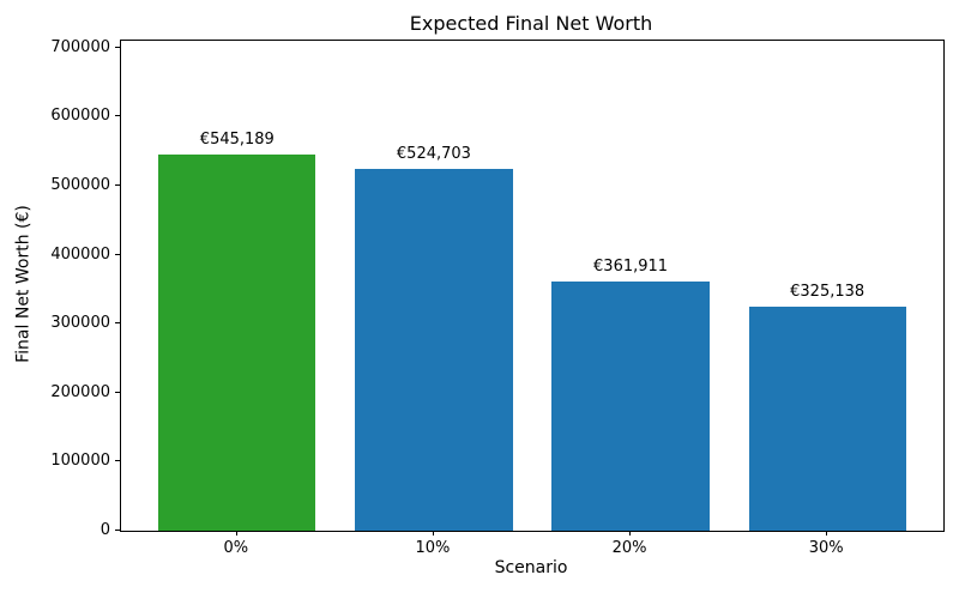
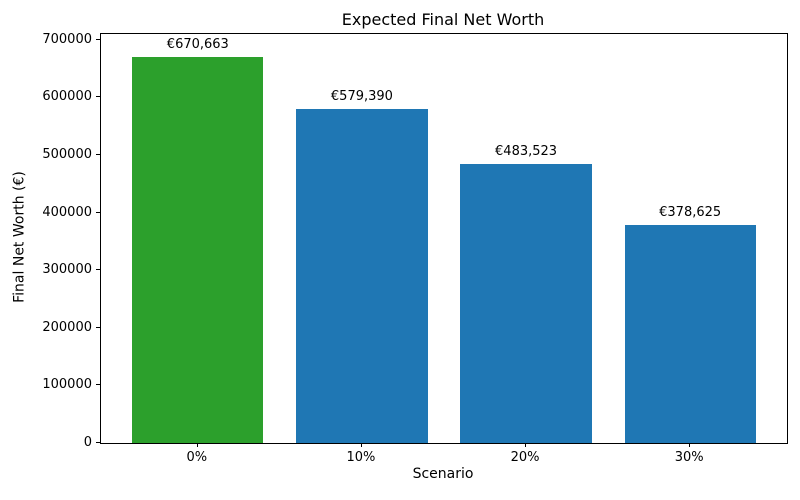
0%: €545,189 -> €670,663
10%: €524,703 -> €579,390
20%: €361,911 -> €483,523
30%: €325,138 -> €378,625
